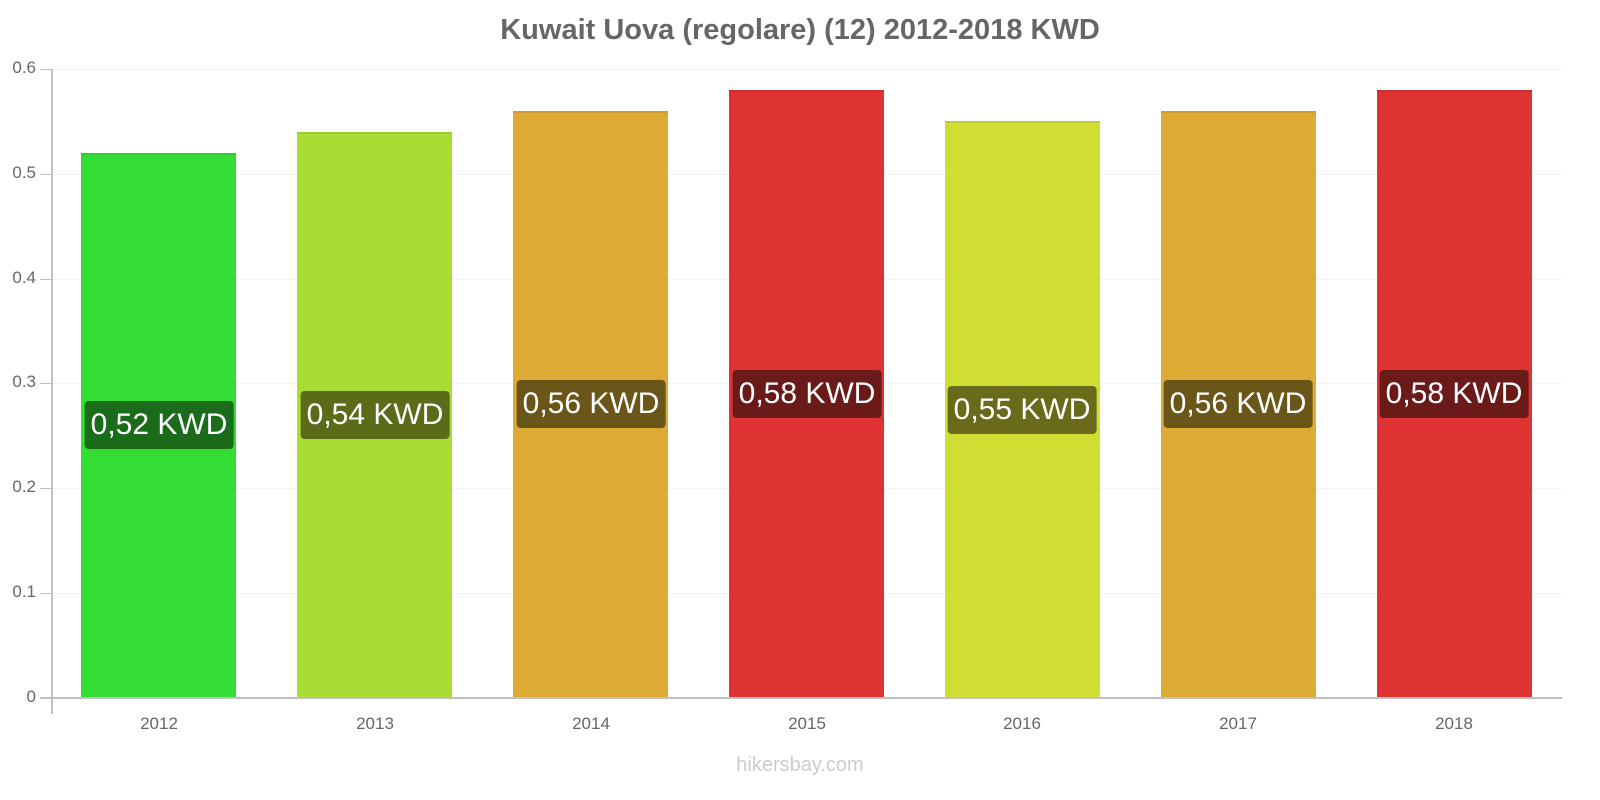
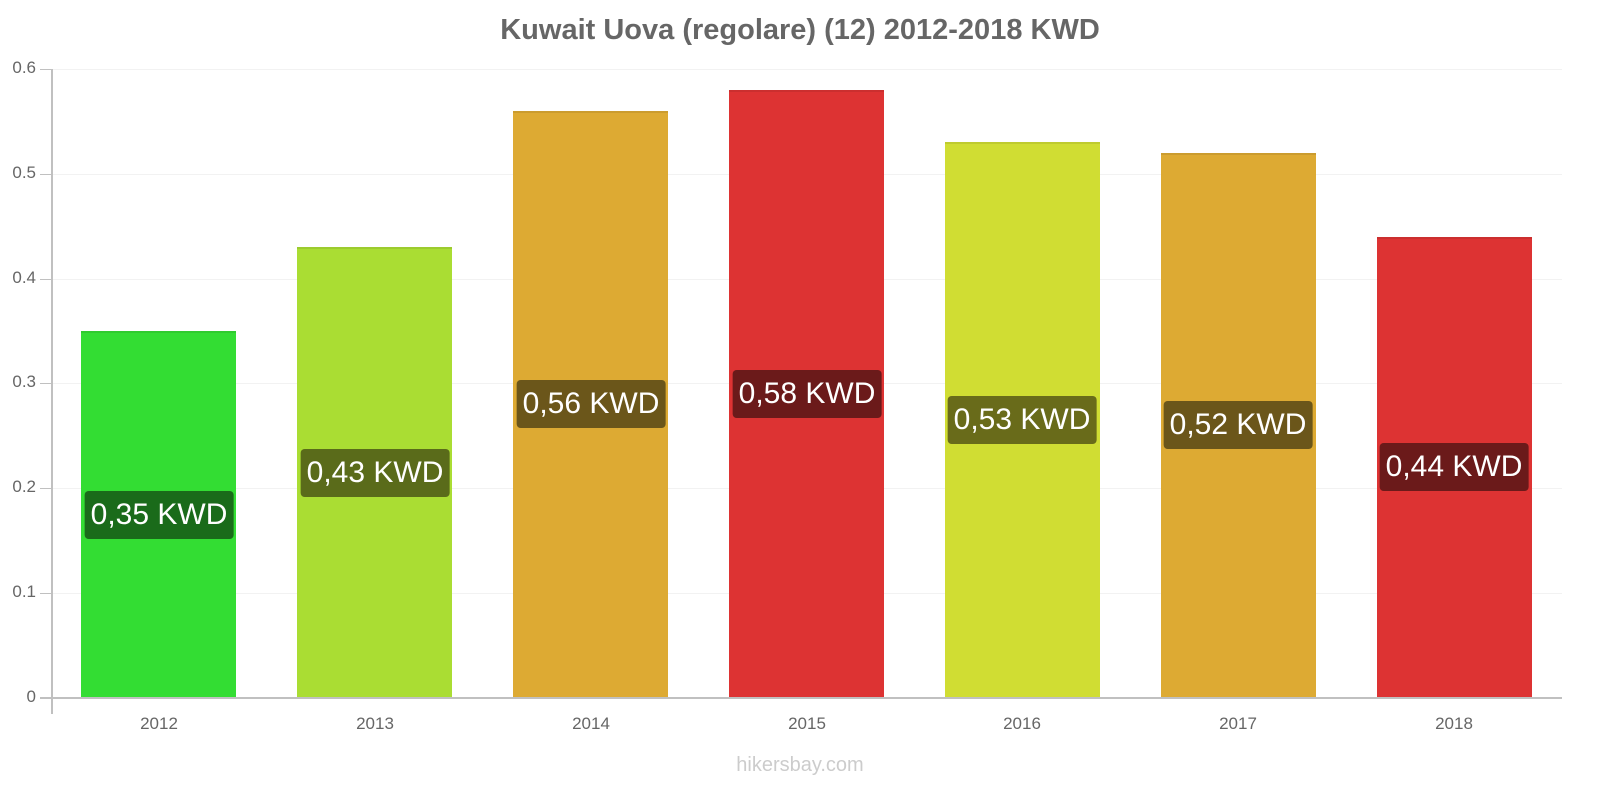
2012: 0,52 -> 0,35
2013: 0,54 -> 0,43
2016: 0,55 -> 0,53
2017: 0,56 -> 0,52
2018: 0,58 -> 0,44
